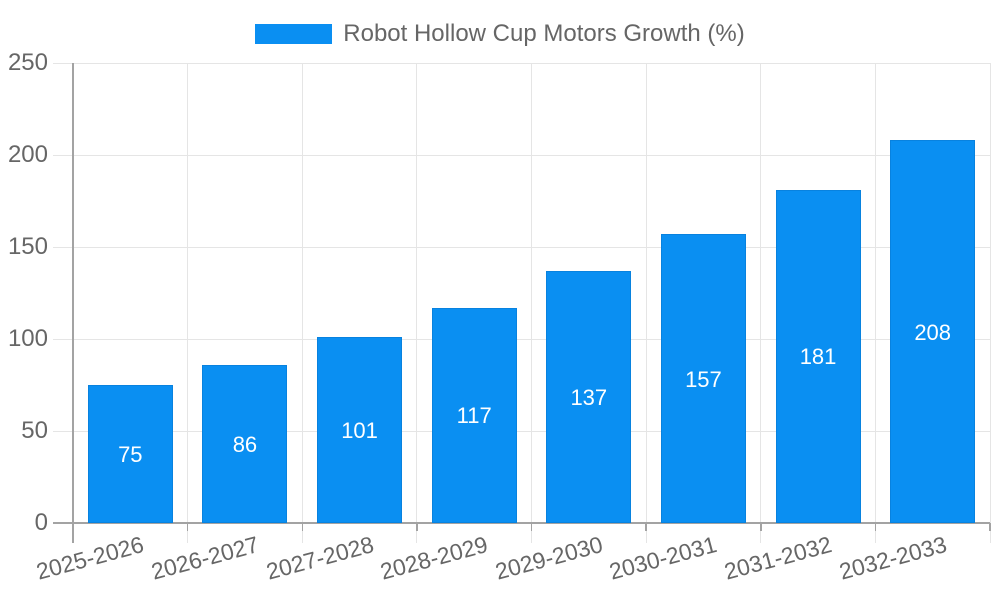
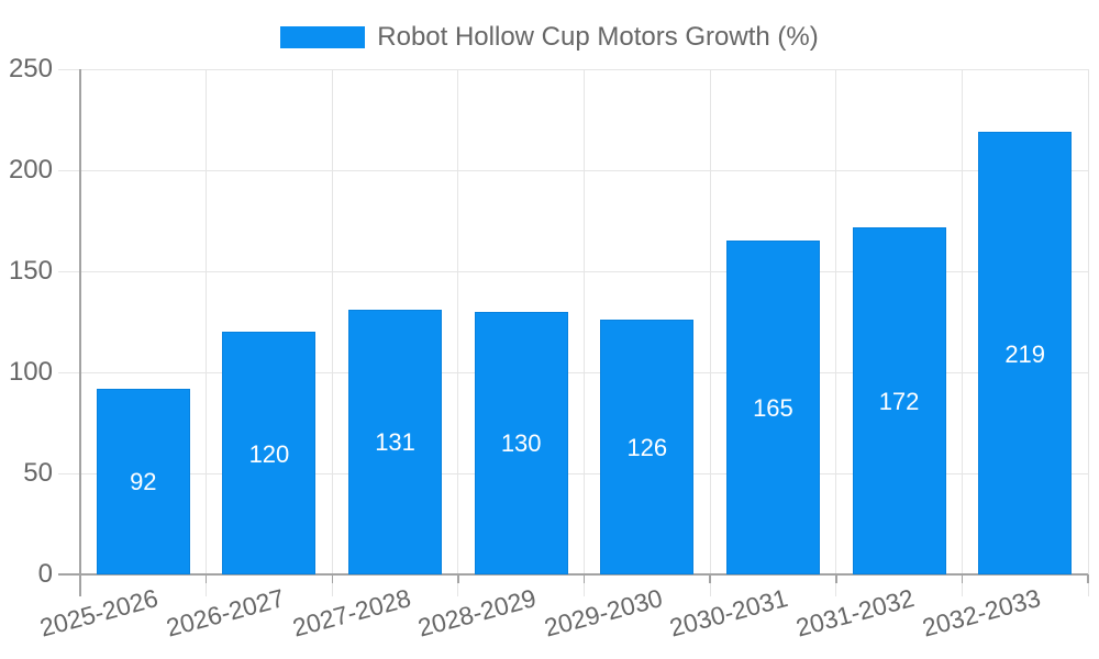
2025-2026: 75 -> 92
2026-2027: 86 -> 120
2027-2028: 101 -> 131
2028-2029: 117 -> 130
2029-2030: 137 -> 126
2030-2031: 157 -> 165
2031-2032: 181 -> 172
2032-2033: 208 -> 219
